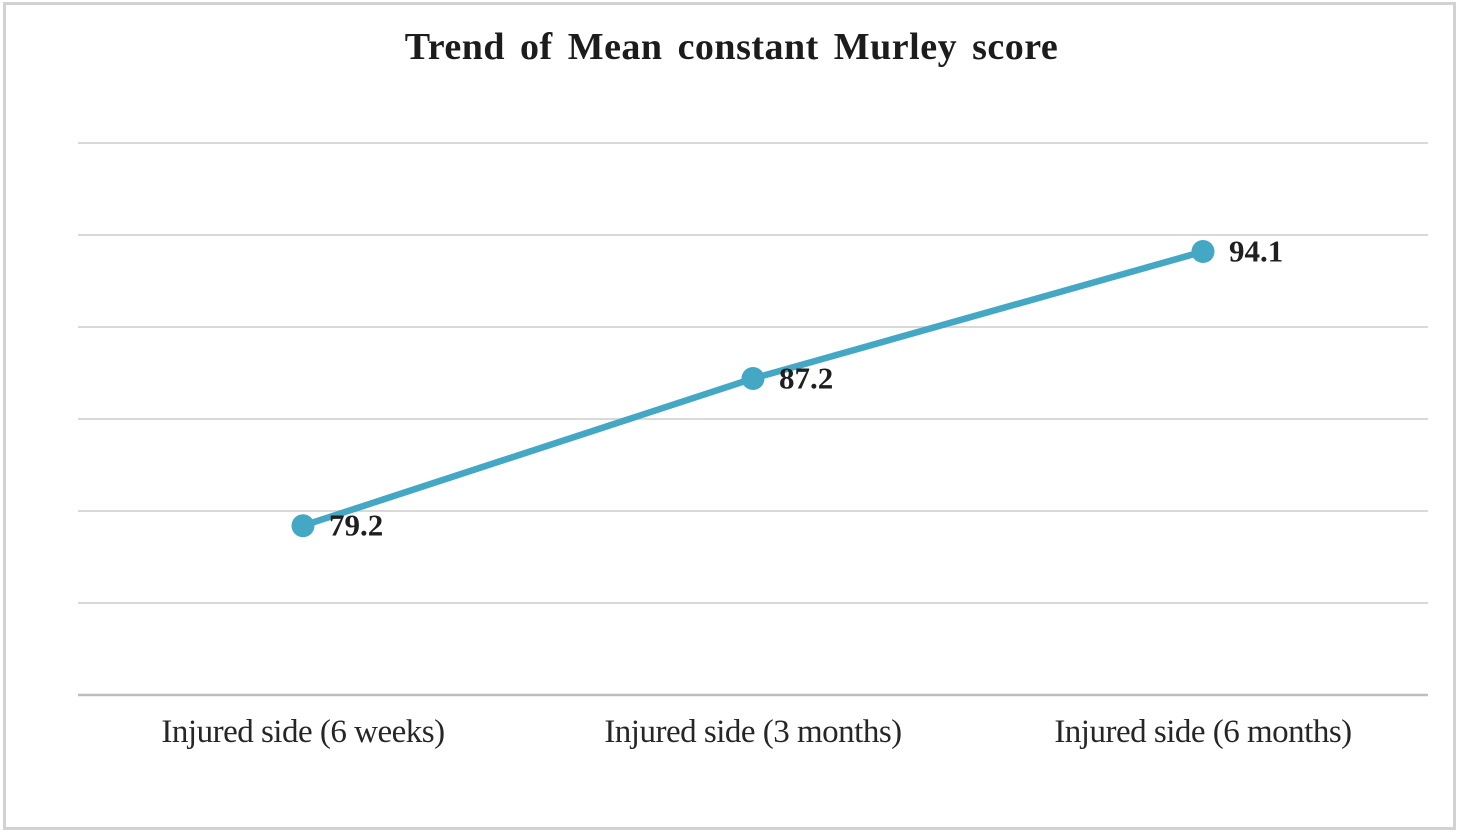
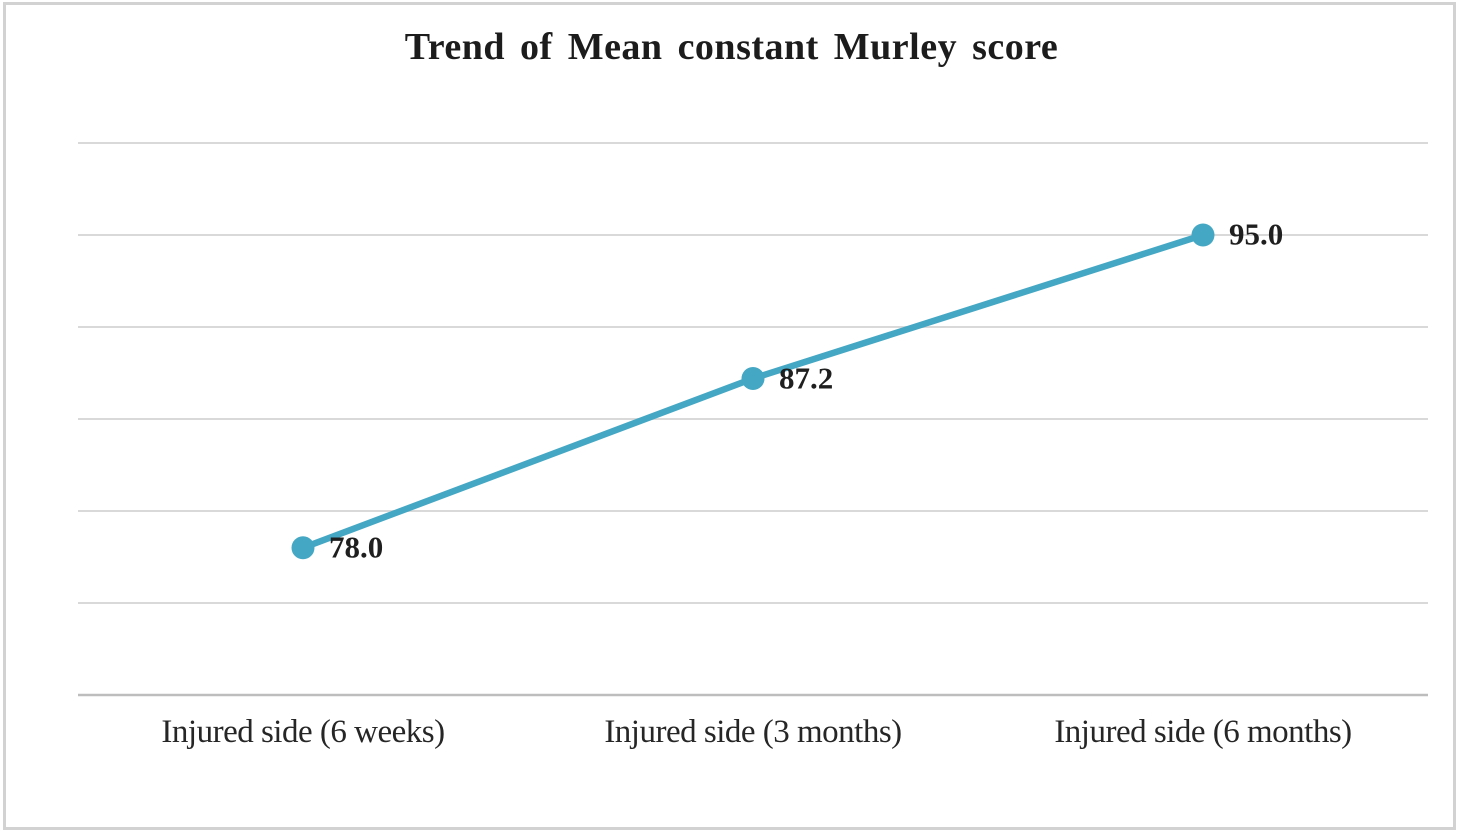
Injured side (6 weeks): 79.2 -> 78.0
Injured side (6 months): 94.1 -> 95.0
